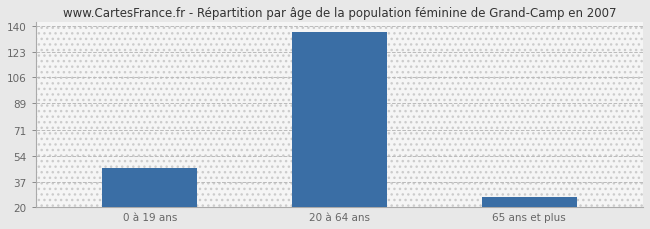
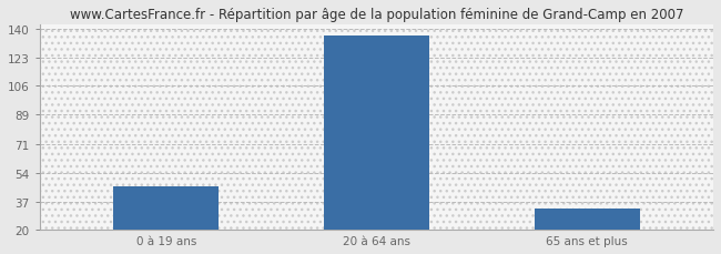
65 ans et plus: 27 -> 33
